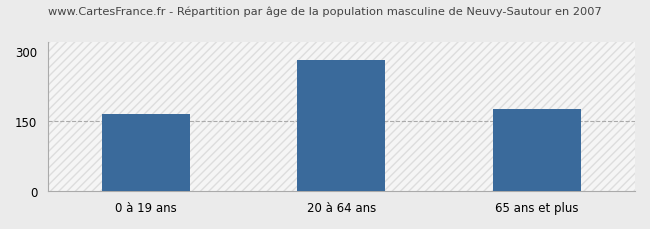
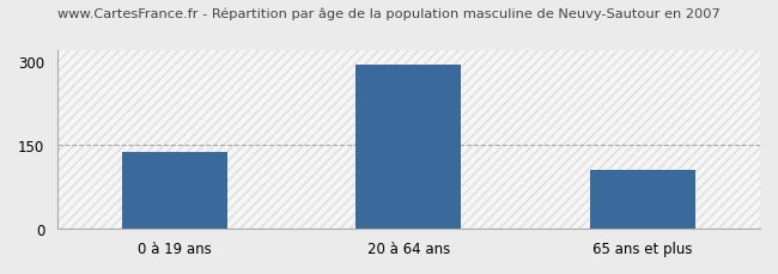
0 à 19 ans: 165 -> 136
20 à 64 ans: 280 -> 293
65 ans et plus: 175 -> 105
